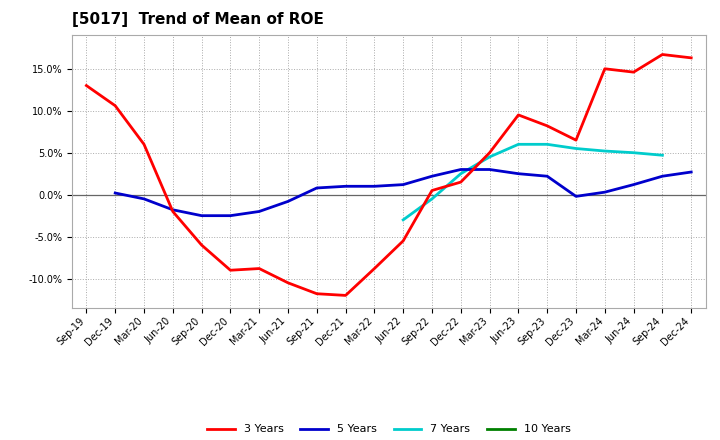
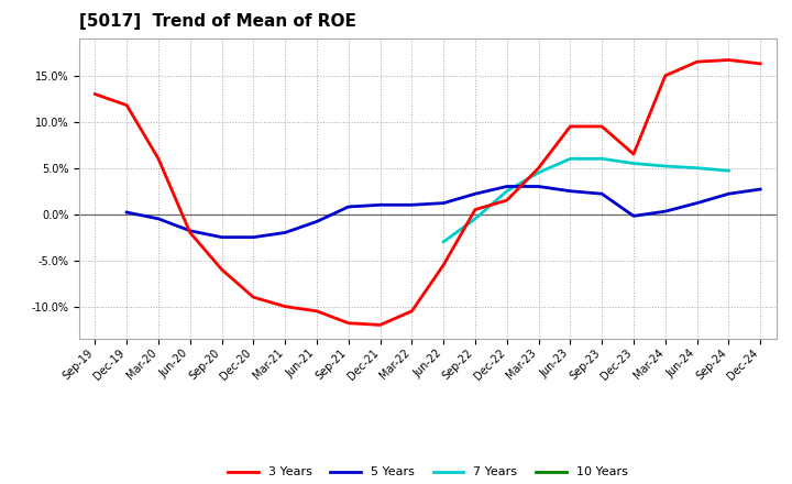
3 Years/Dec-19: 10.6% -> 11.8%
3 Years/Mar-21: -8.8% -> -10.0%
3 Years/Mar-22: -8.8% -> -10.5%
3 Years/Sep-23: 8.2% -> 9.5%
3 Years/Jun-24: 14.6% -> 16.5%
